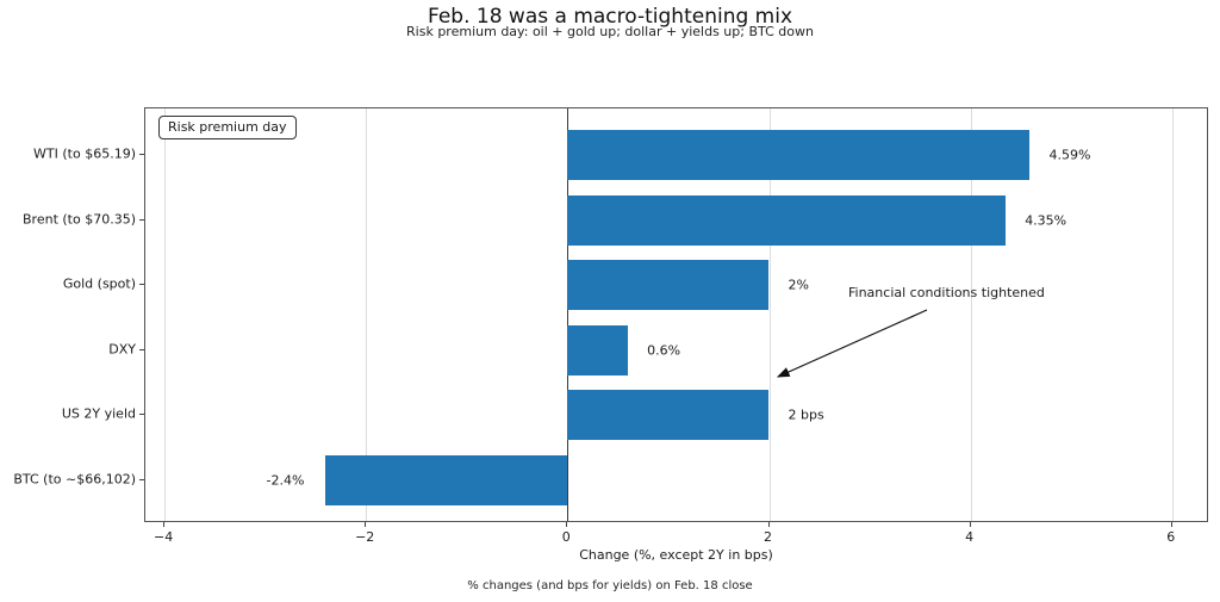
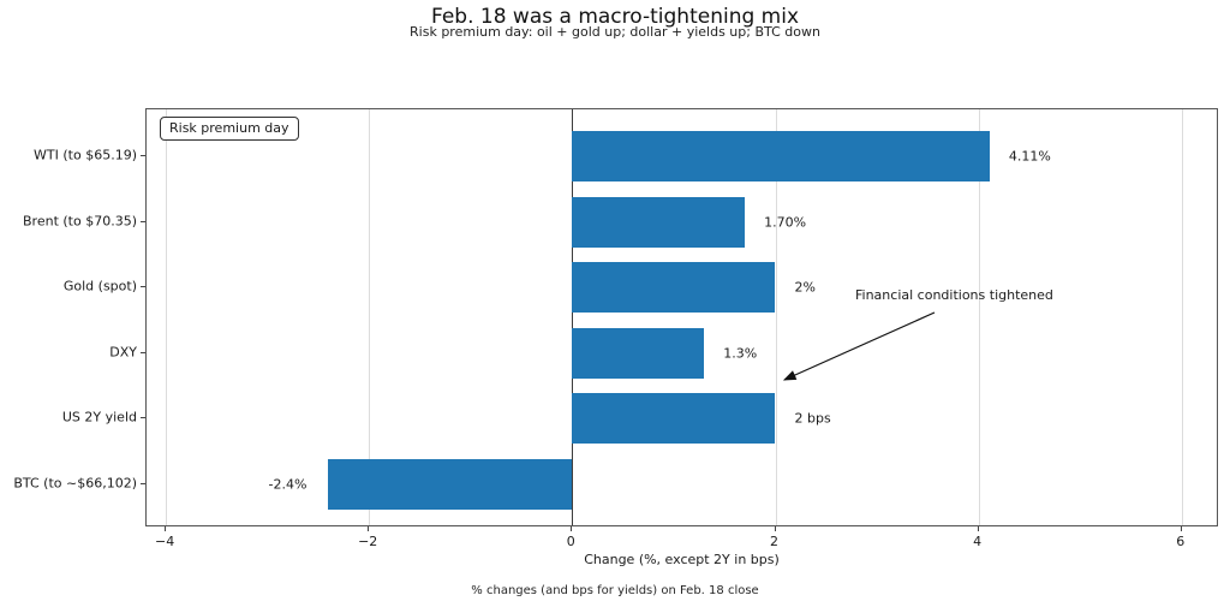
WTI (to $65.19): 4.59% -> 4.11%
Brent (to $70.35): 4.35% -> 1.70%
DXY: 0.6% -> 1.3%
